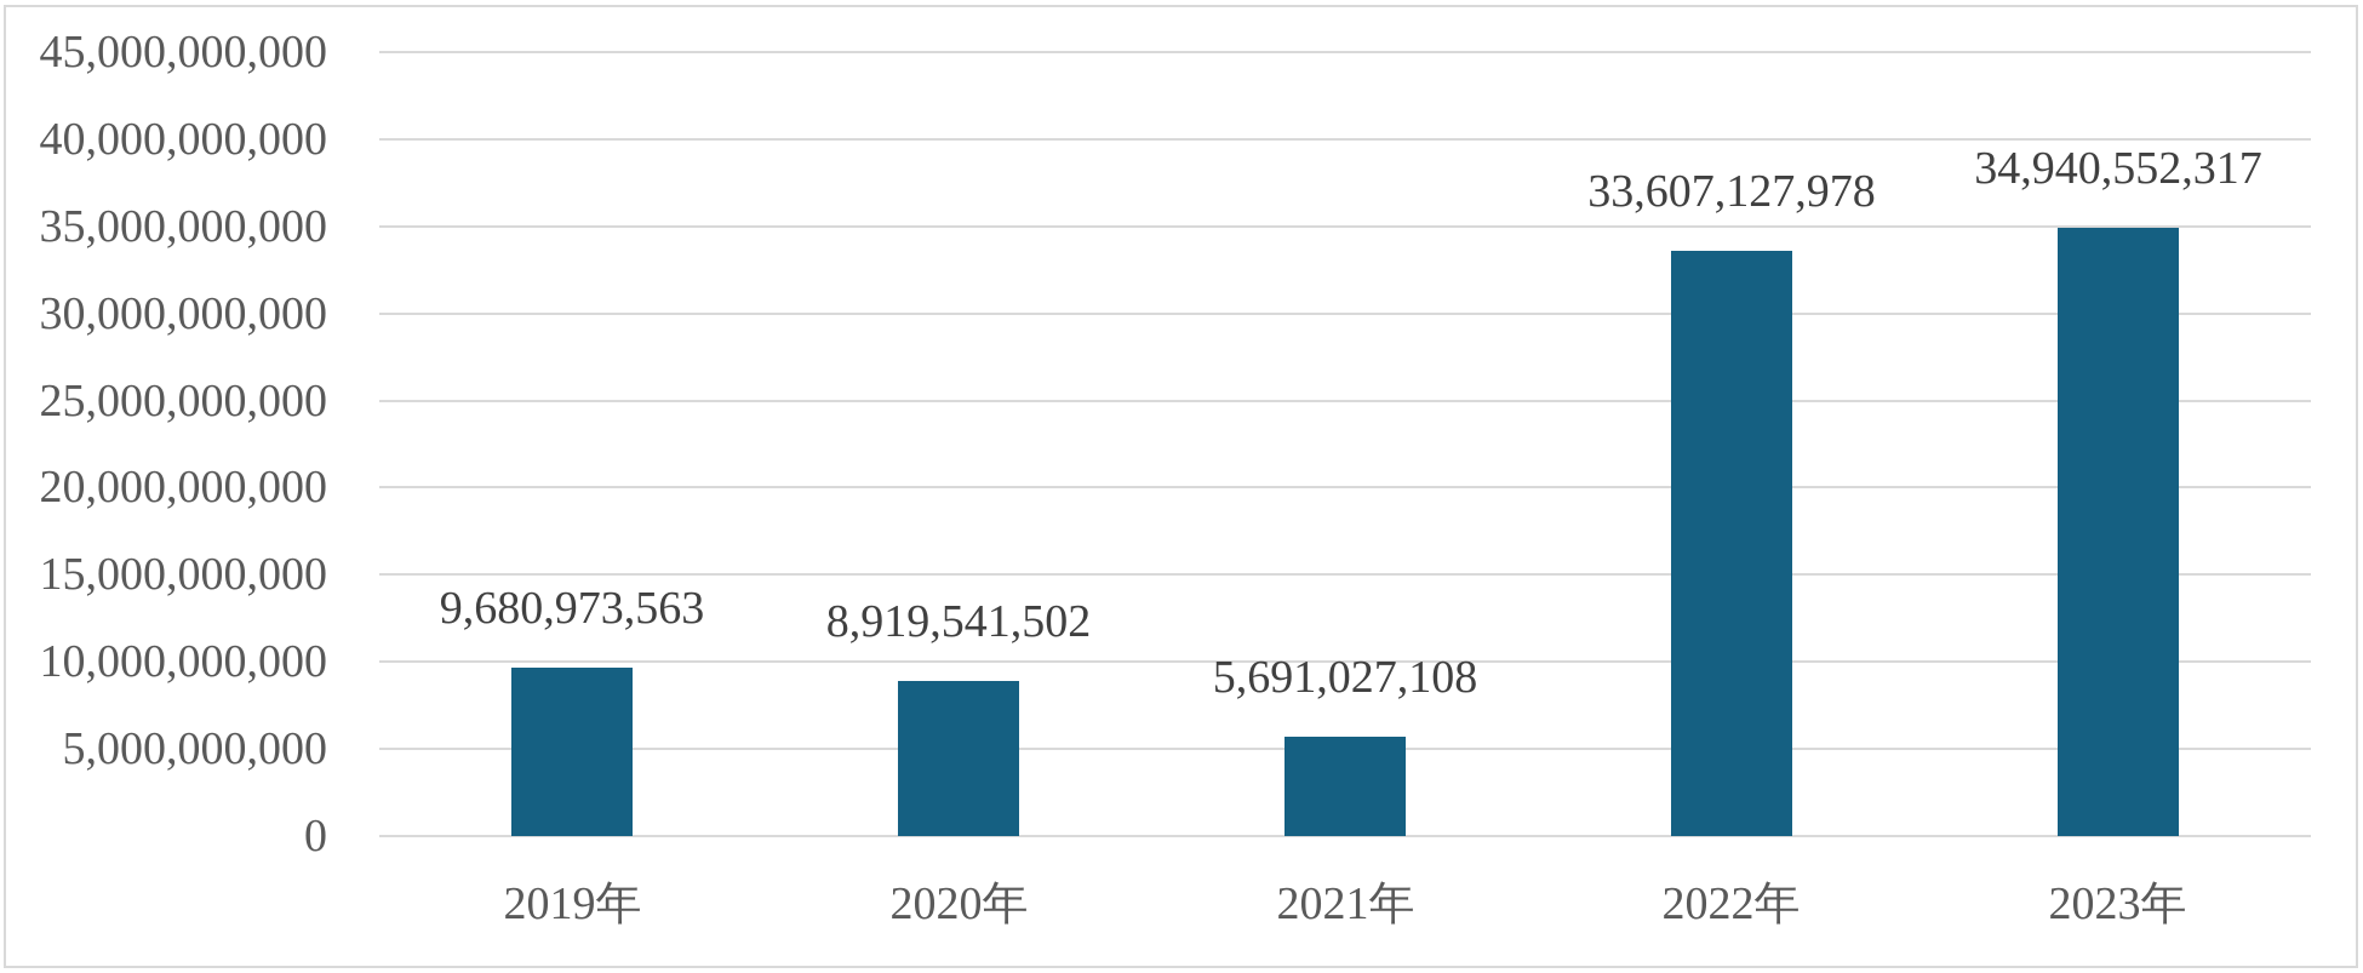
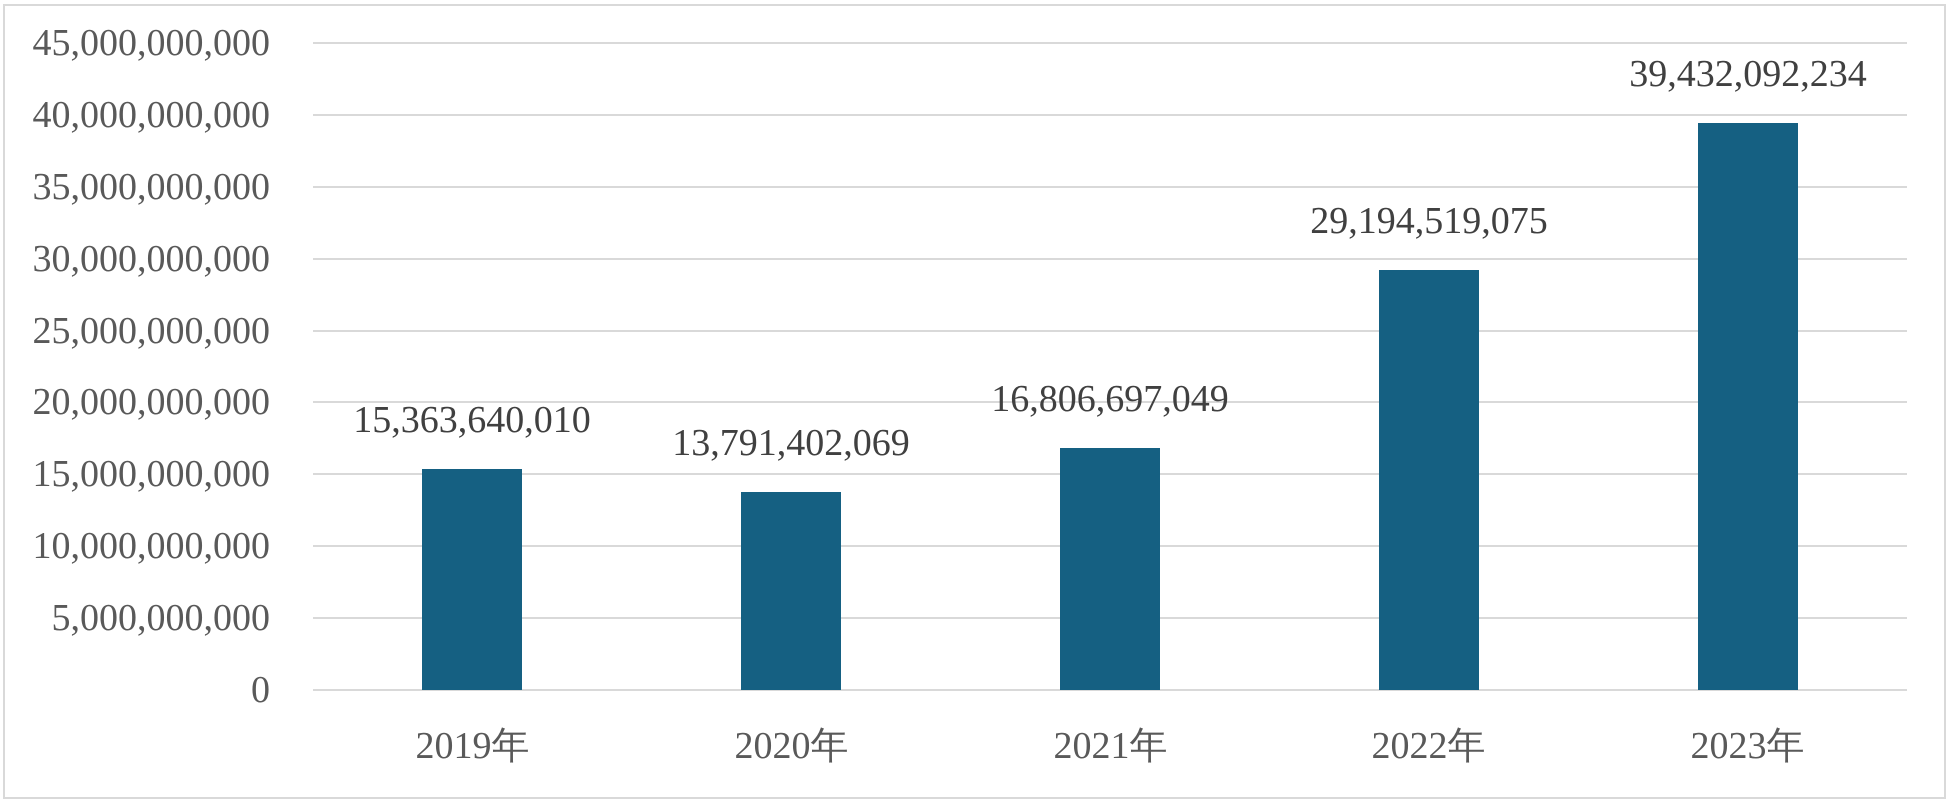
2019年: 9,680,973,563 -> 15,363,640,010
2020年: 8,919,541,502 -> 13,791,402,069
2021年: 5,691,027,108 -> 16,806,697,049
2022年: 33,607,127,978 -> 29,194,519,075
2023年: 34,940,552,317 -> 39,432,092,234
